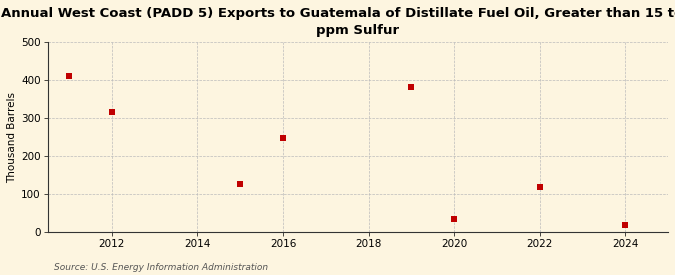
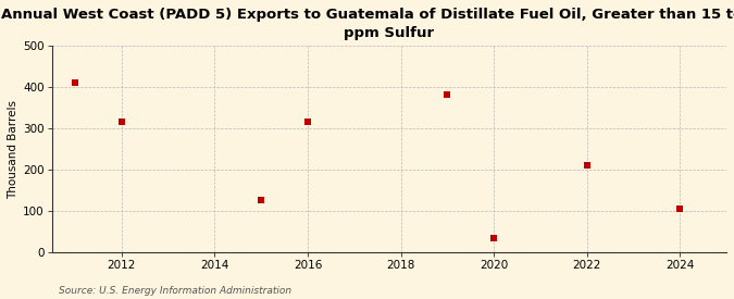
2016: 248 -> 315
2022: 118 -> 210
2024: 18 -> 105
